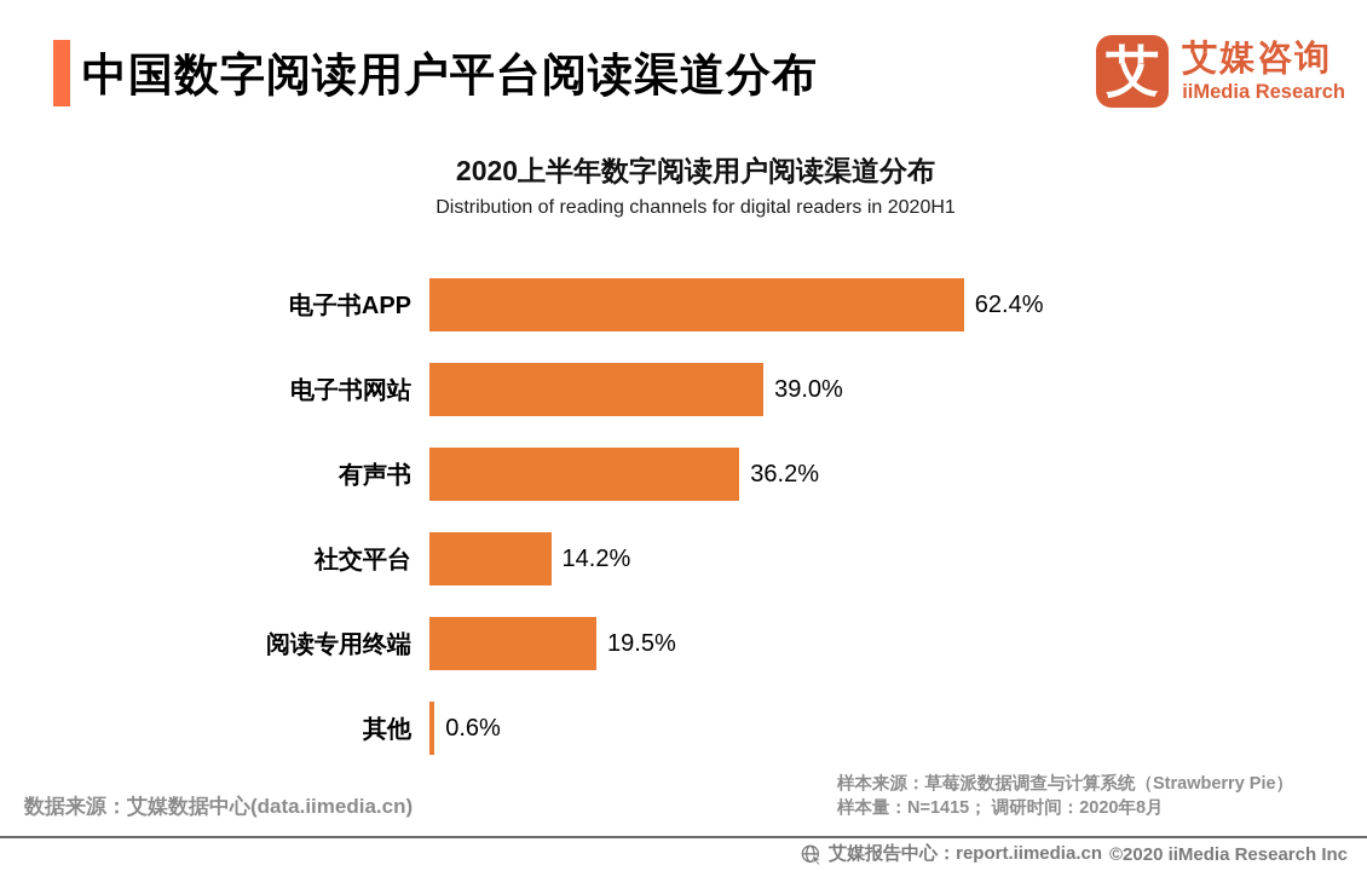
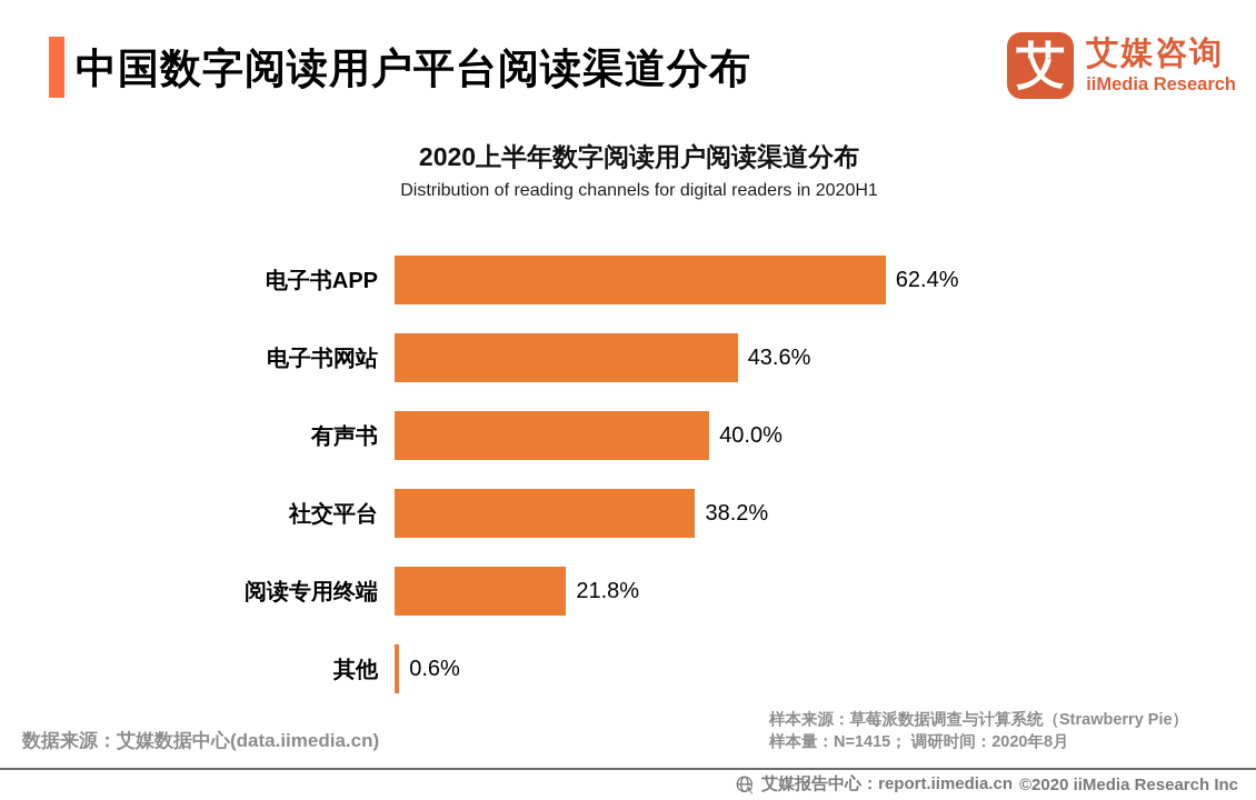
电子书网站: 39.0% -> 43.6%
有声书: 36.2% -> 40.0%
社交平台: 14.2% -> 38.2%
阅读专用终端: 19.5% -> 21.8%
